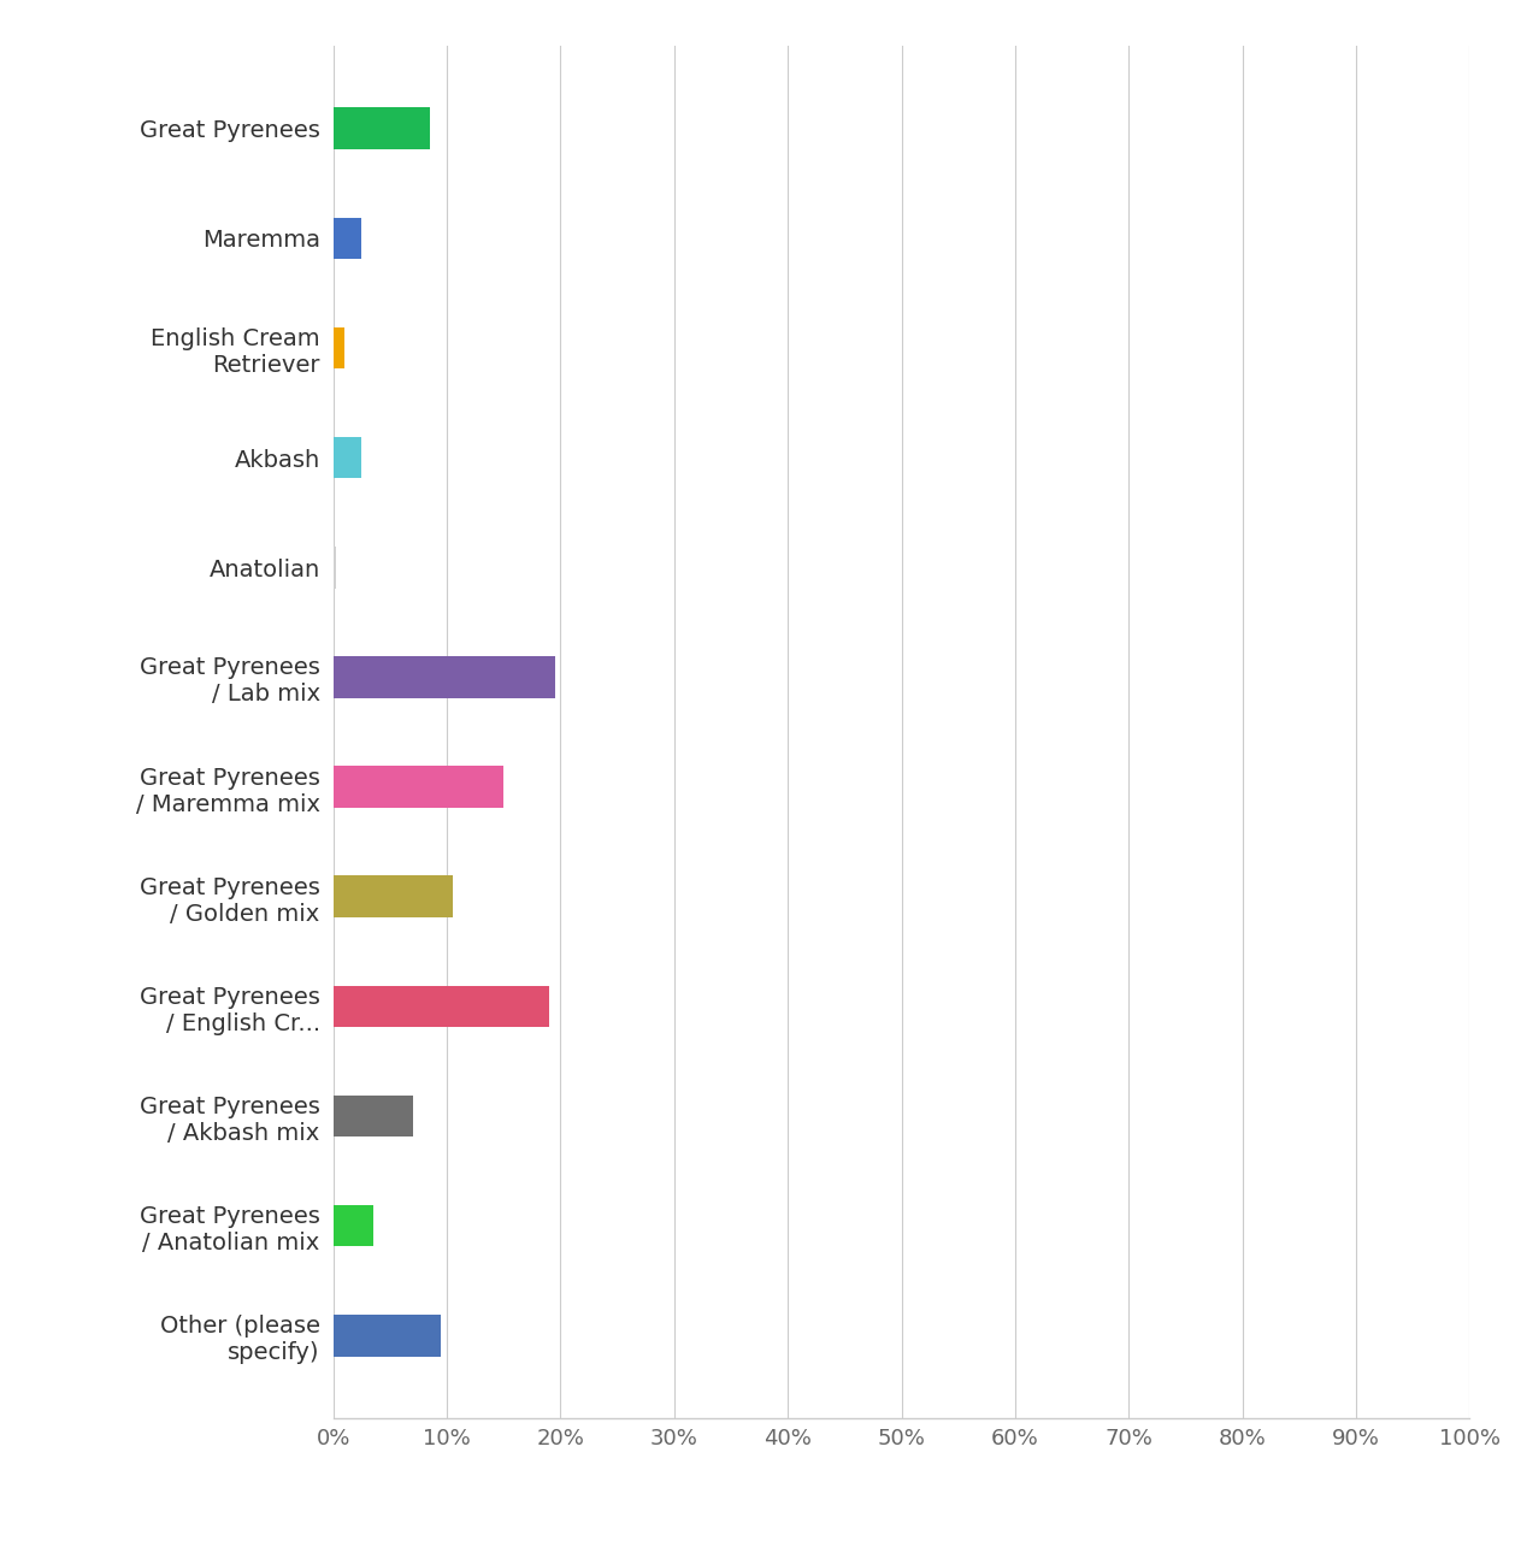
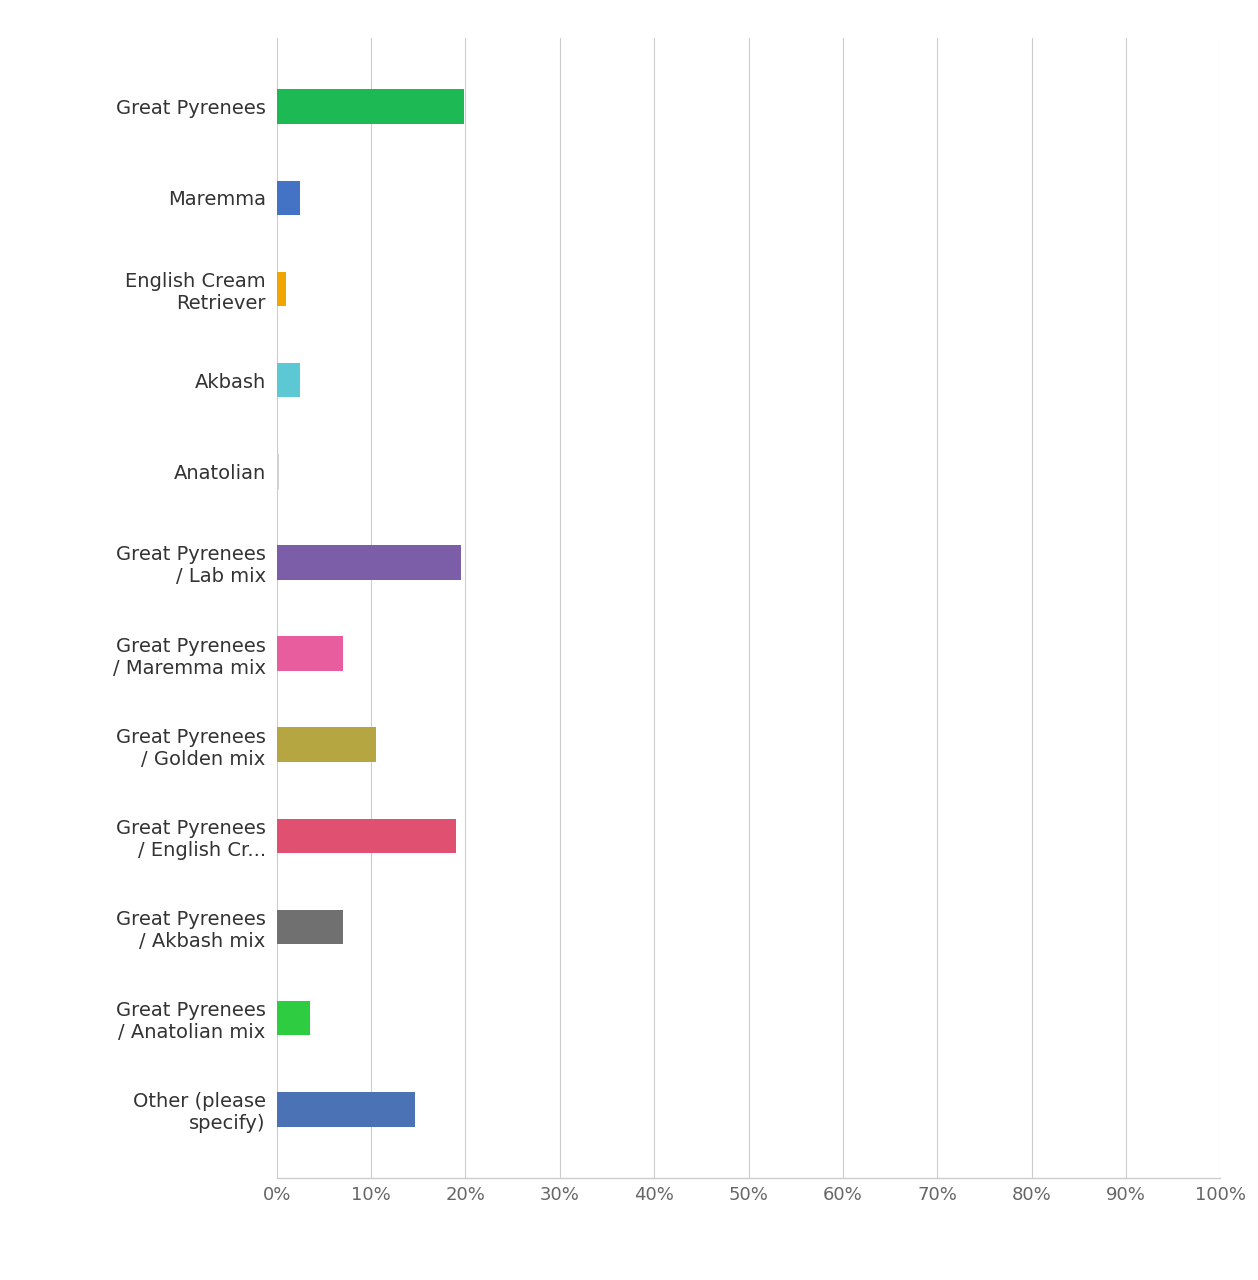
Great Pyrenees: 8.5% -> 19.8%
Great Pyrenees / Maremma mix: 15.0% -> 7.0%
Other (please specify): 9.5% -> 14.6%
